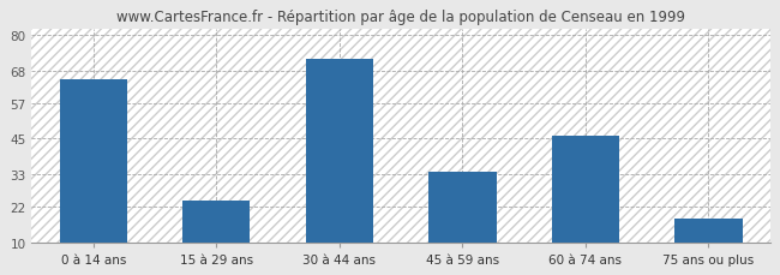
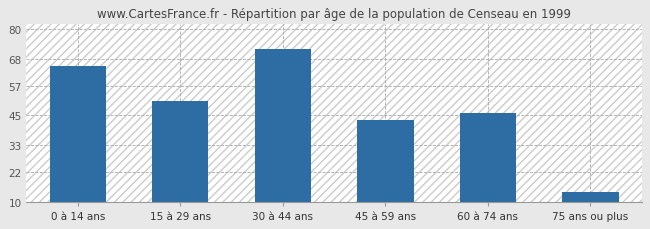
15 à 29 ans: 24 -> 51
45 à 59 ans: 34 -> 43
75 ans ou plus: 18 -> 14
